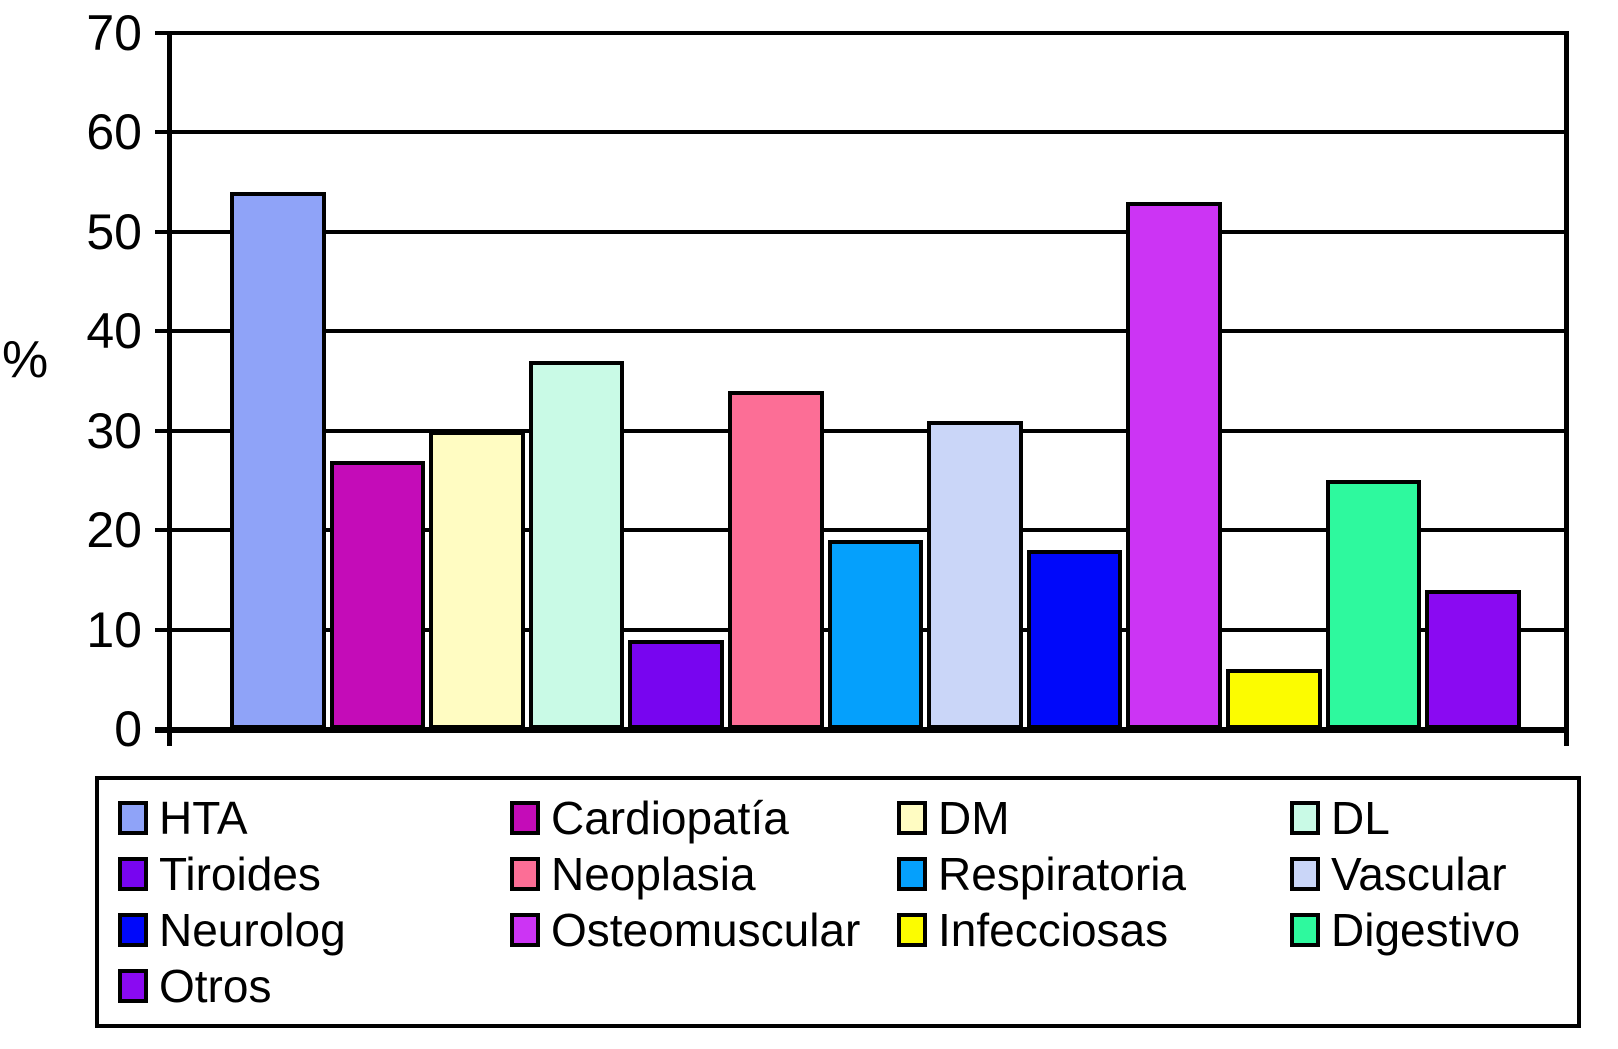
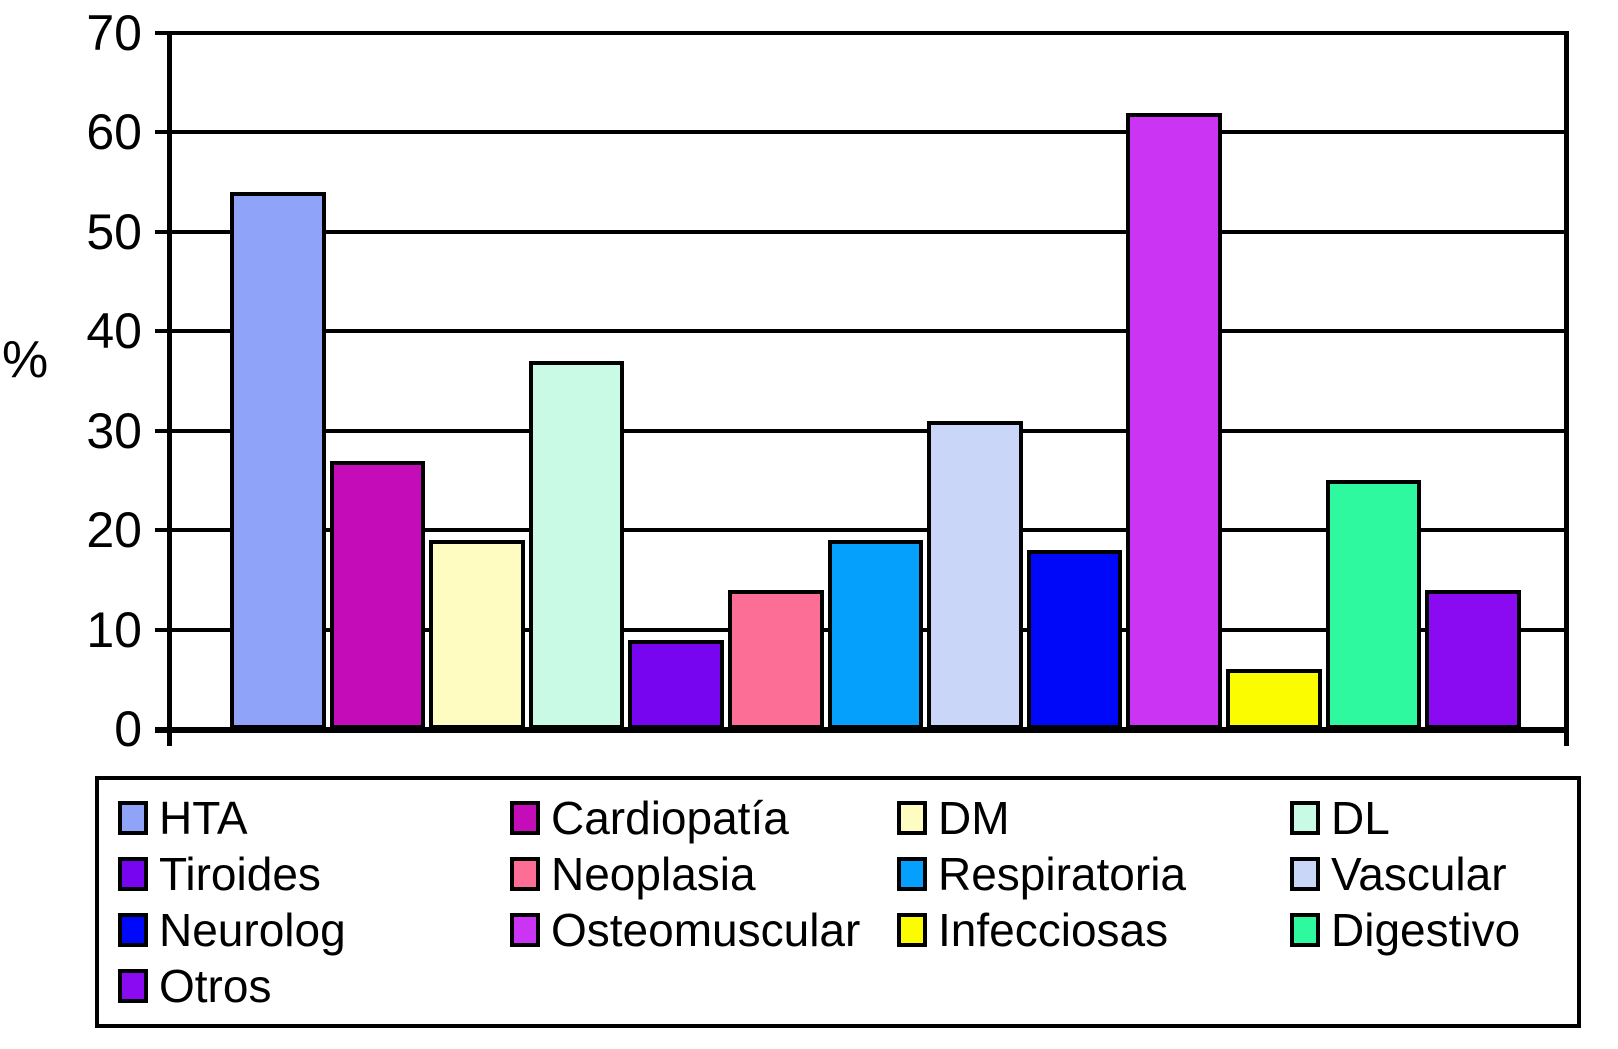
DM: 30 -> 19
Neoplasia: 34 -> 14
Osteomuscular: 53 -> 62
